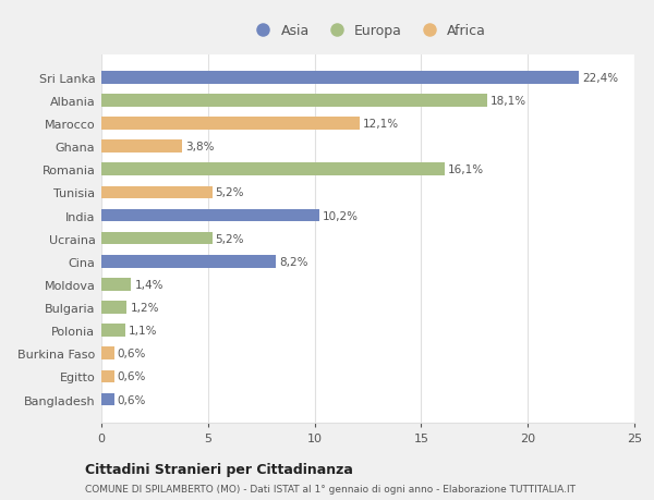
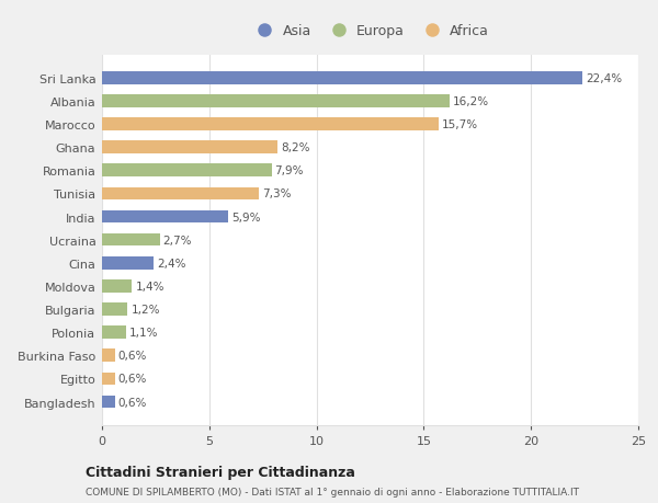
Albania: 18,1% -> 16,2%
Marocco: 12,1% -> 15,7%
Ghana: 3,8% -> 8,2%
Romania: 16,1% -> 7,9%
Tunisia: 5,2% -> 7,3%
India: 10,2% -> 5,9%
Ucraina: 5,2% -> 2,7%
Cina: 8,2% -> 2,4%
